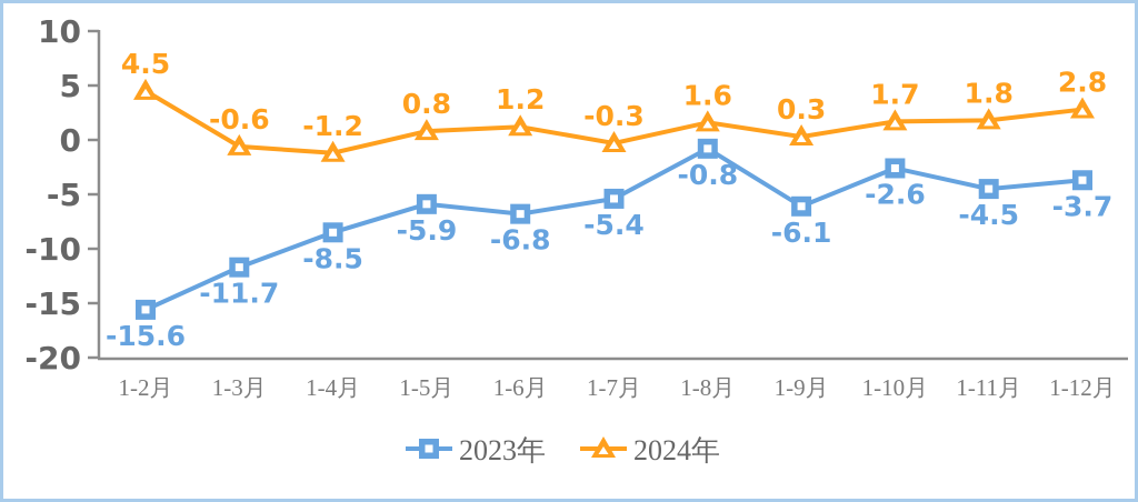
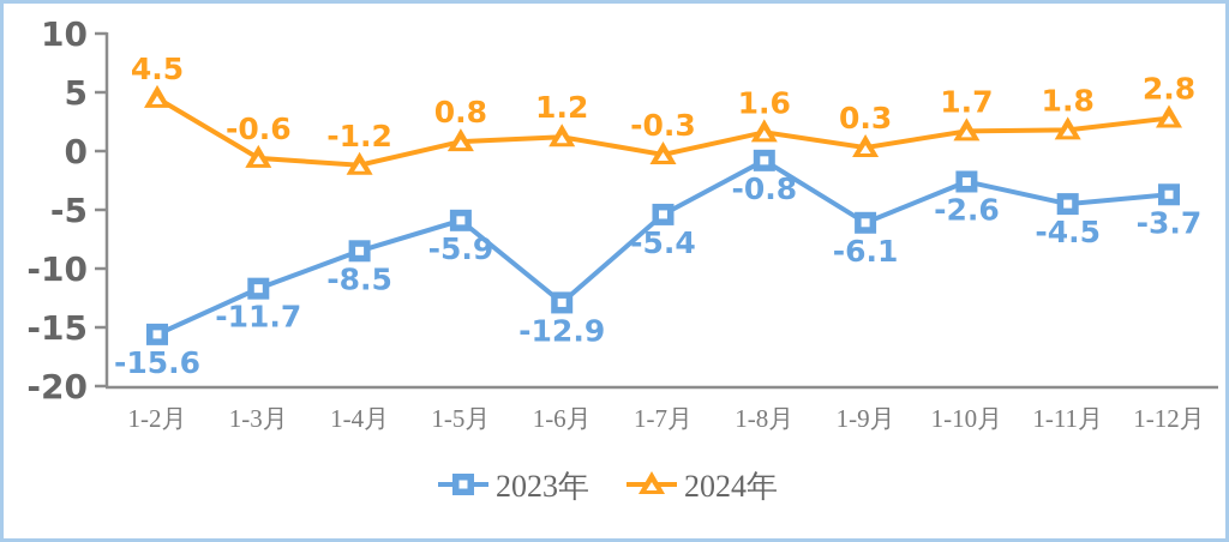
2023年/1-6月: -6.8 -> -12.9
